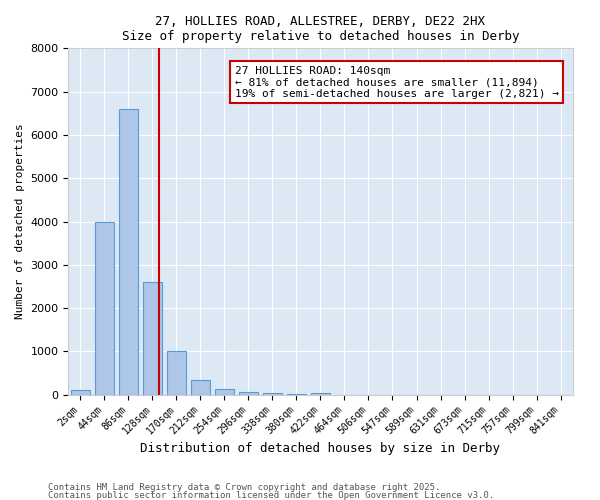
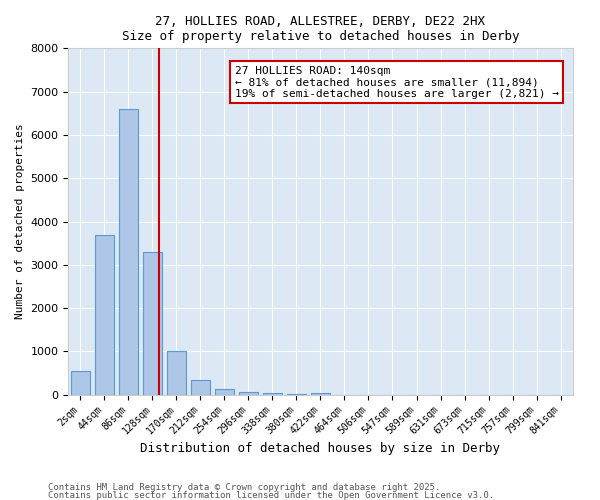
2sqm: 100 -> 550
44sqm: 4000 -> 3700
128sqm: 2600 -> 3300
